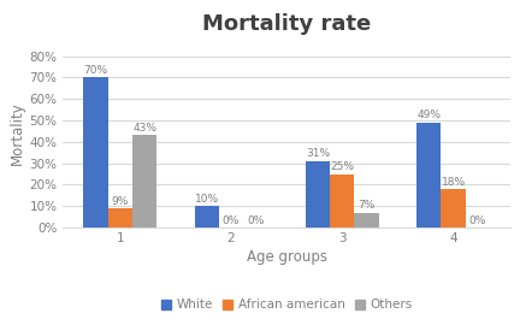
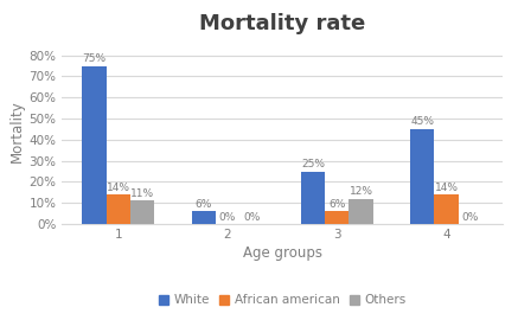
White/1: 70% -> 75%
African american/1: 9% -> 14%
Others/1: 43% -> 11%
White/2: 10% -> 6%
White/3: 31% -> 25%
African american/3: 25% -> 6%
Others/3: 7% -> 12%
White/4: 49% -> 45%
African american/4: 18% -> 14%
